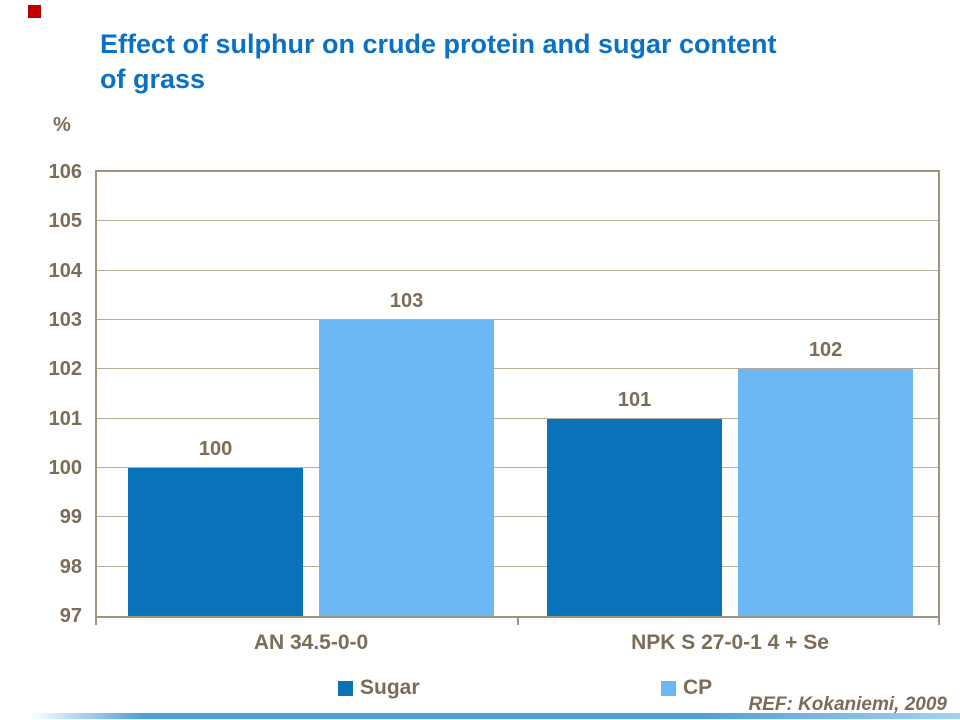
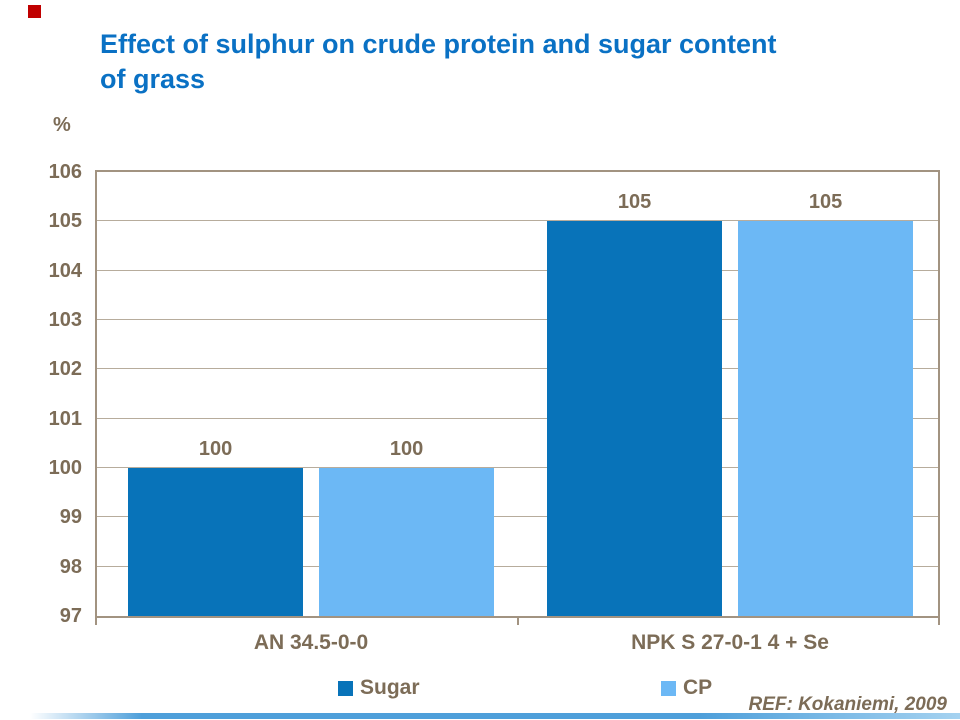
CP/AN 34.5-0-0: 103 -> 100
Sugar/NPK S 27-0-1 4 + Se: 101 -> 105
CP/NPK S 27-0-1 4 + Se: 102 -> 105
